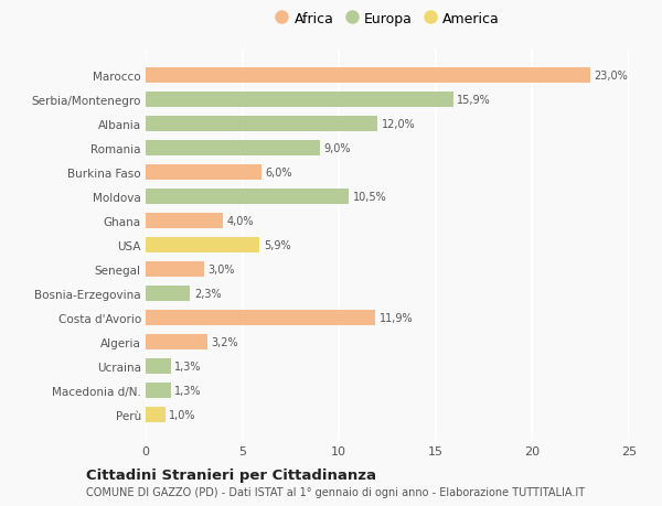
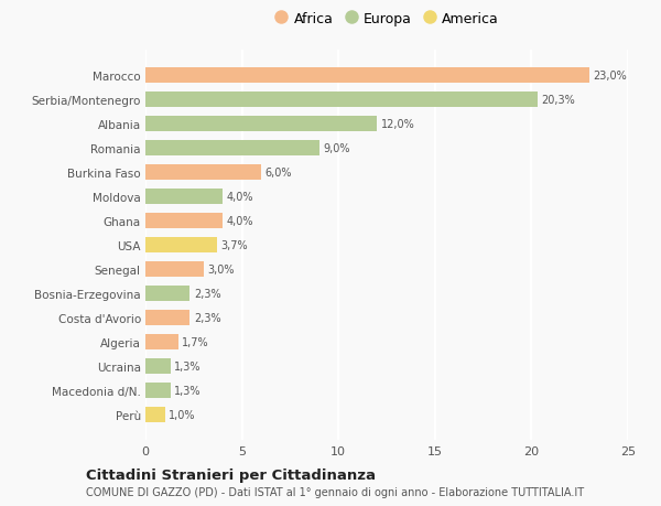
Serbia/Montenegro: 15,9% -> 20,3%
Moldova: 10,5% -> 4,0%
USA: 5,9% -> 3,7%
Costa d'Avorio: 11,9% -> 2,3%
Algeria: 3,2% -> 1,7%
